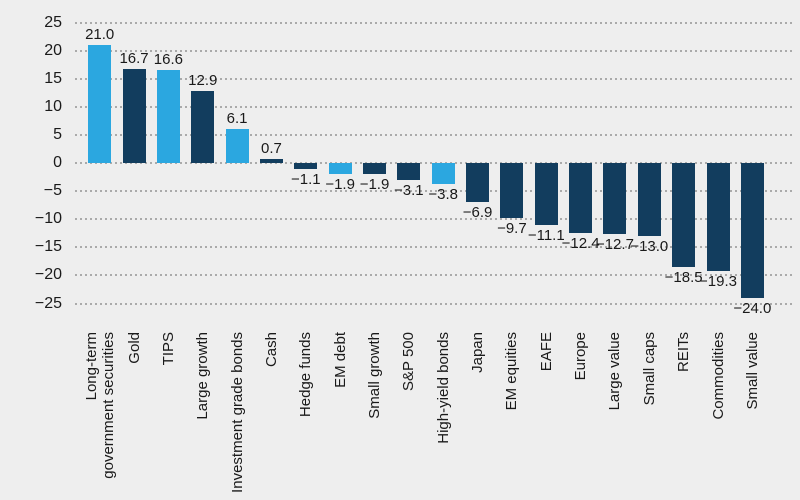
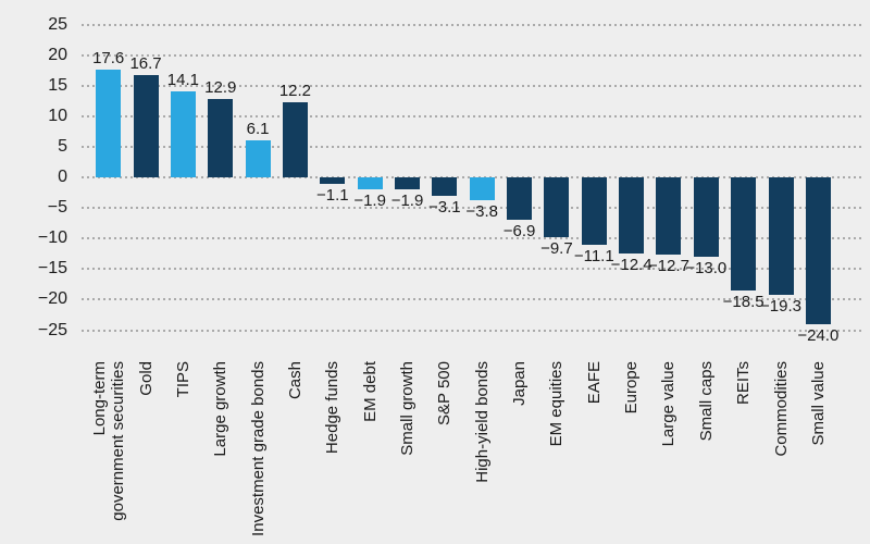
Long-term government securities: 21.0 -> 17.6
TIPS: 16.6 -> 14.1
Cash: 0.7 -> 12.2
